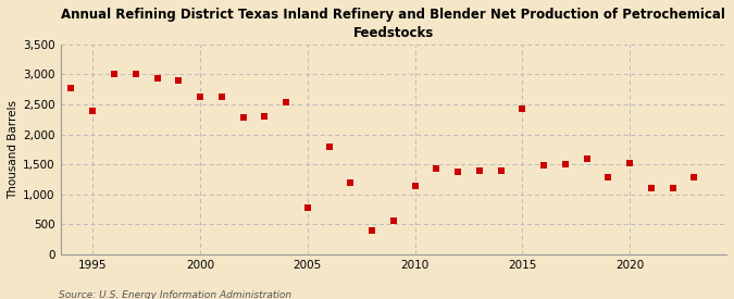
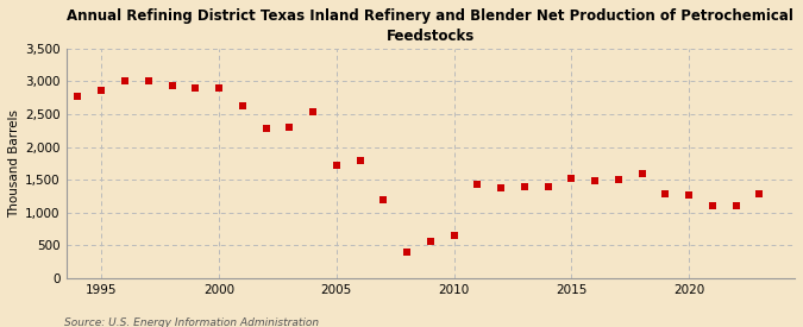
1995: 2,400 -> 2,860
2000: 2,620 -> 2,900
2005: 780 -> 1,720
2010: 1,140 -> 660
2015: 2,420 -> 1,530
2020: 1,520 -> 1,270
